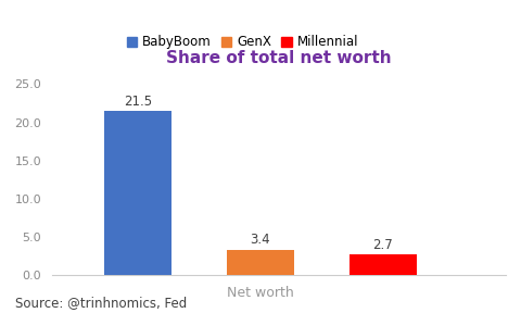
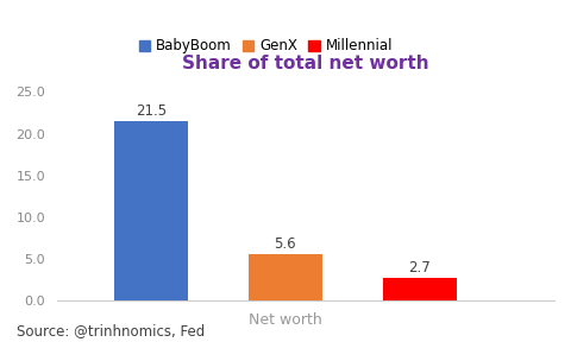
Net worth: 3.4 -> 5.6
